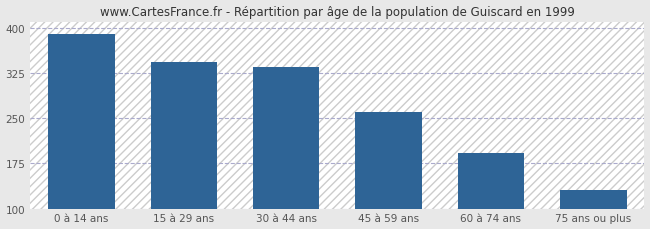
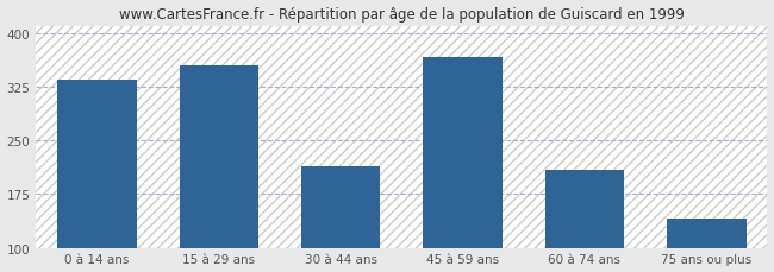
0 à 14 ans: 390 -> 334
15 à 29 ans: 343 -> 354
30 à 44 ans: 335 -> 214
45 à 59 ans: 260 -> 366
60 à 74 ans: 192 -> 208
75 ans ou plus: 130 -> 140
